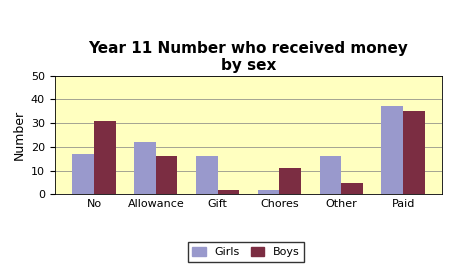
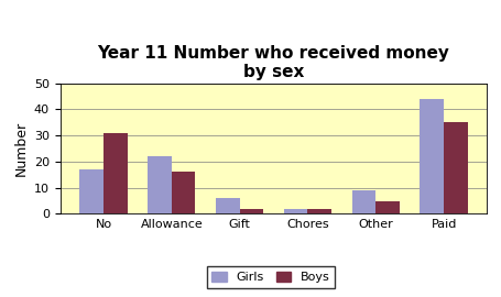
Girls/Gift: 16 -> 6
Boys/Chores: 11 -> 2
Girls/Other: 16 -> 9
Girls/Paid: 37 -> 44
